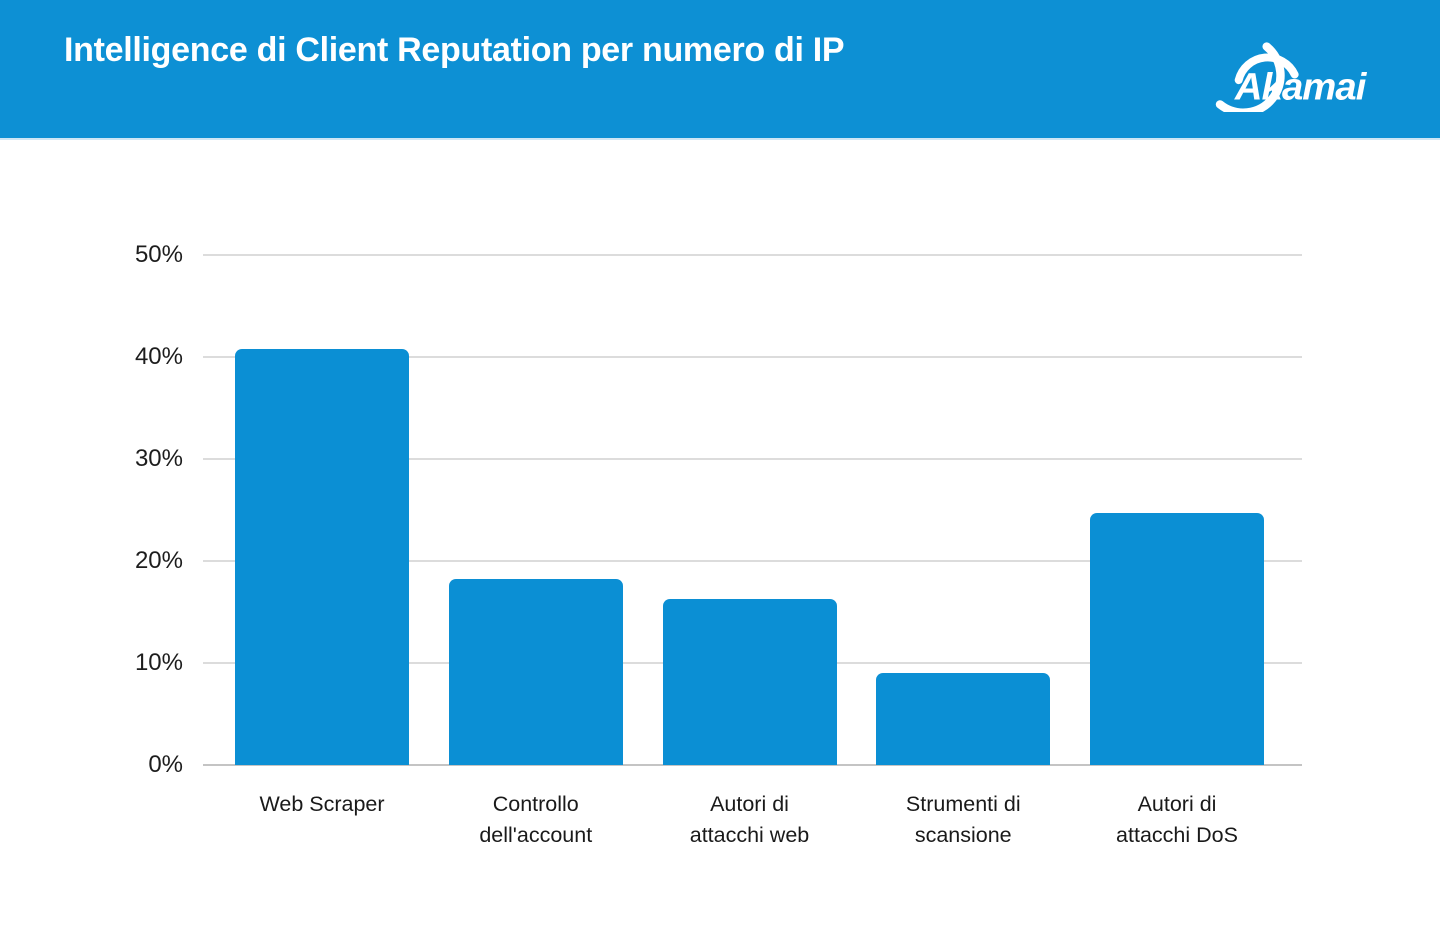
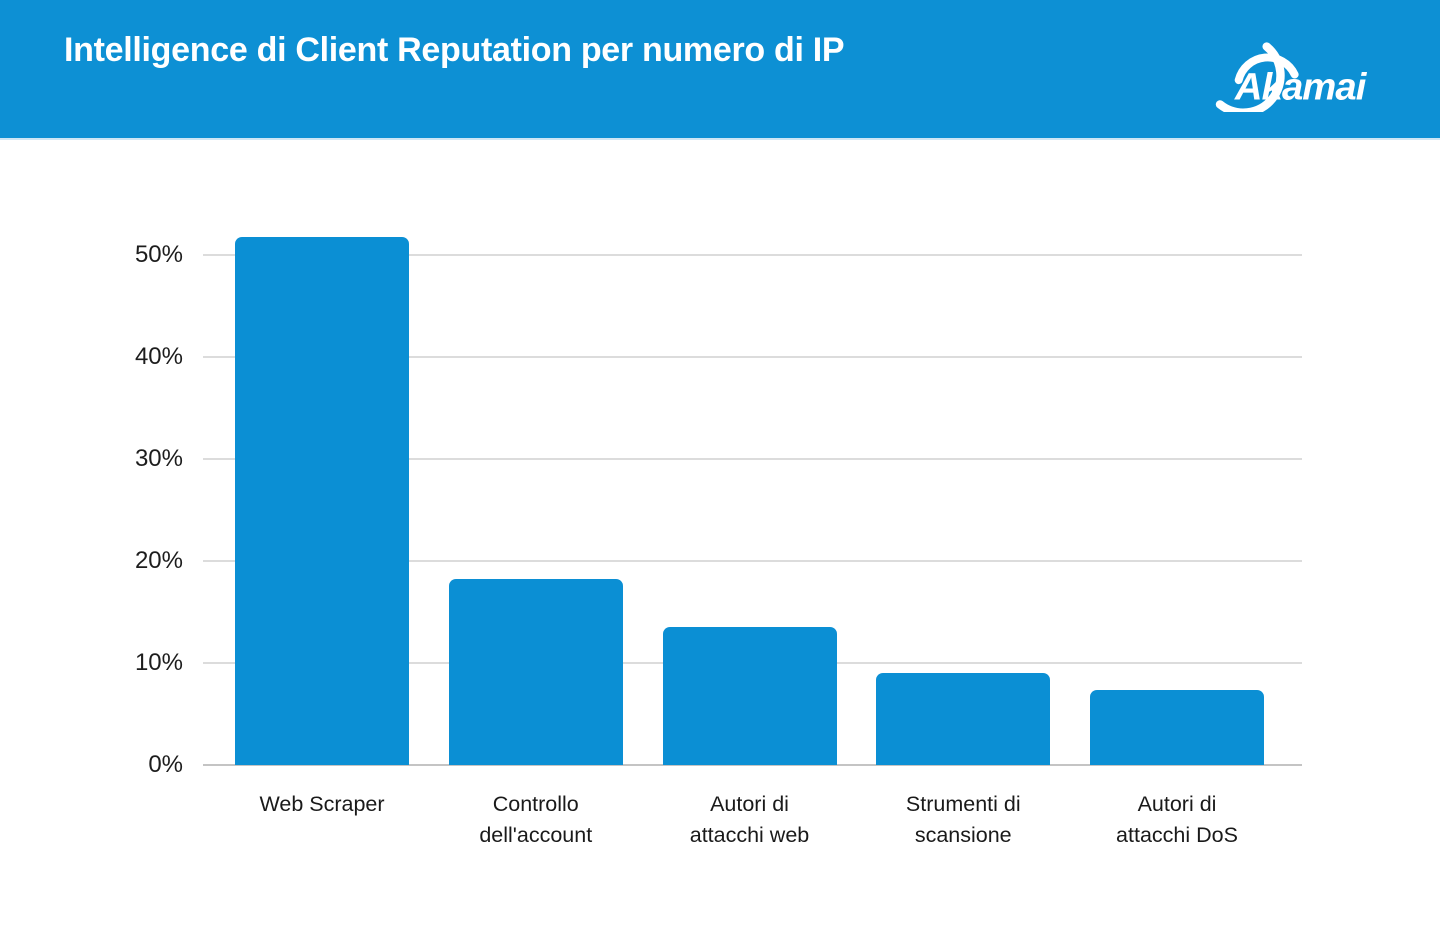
Web Scraper: 40.8% -> 51.8%
Autori di attacchi web: 16.3% -> 13.5%
Autori di attacchi DoS: 24.7% -> 7.4%
